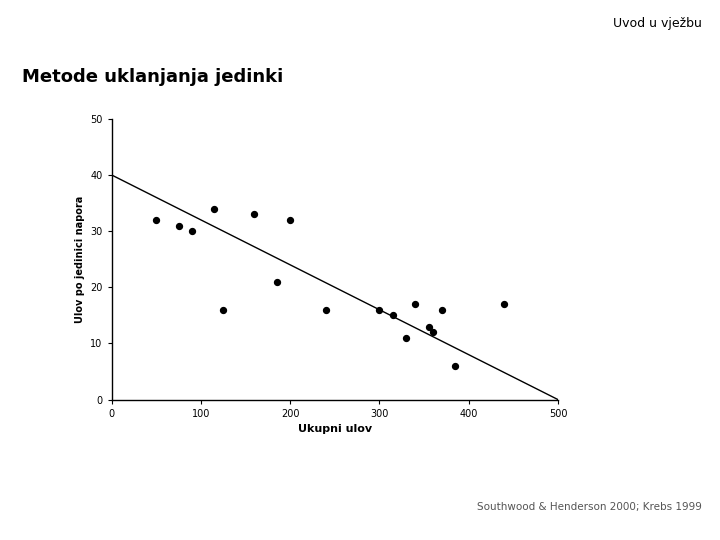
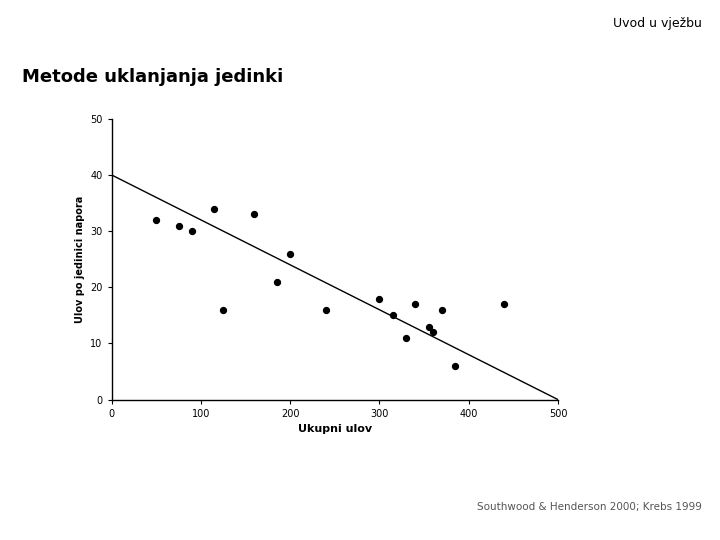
200: 32 -> 26
300: 16 -> 18
